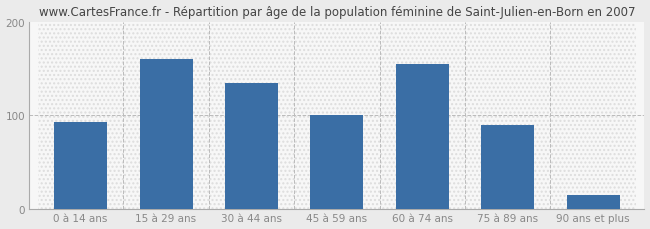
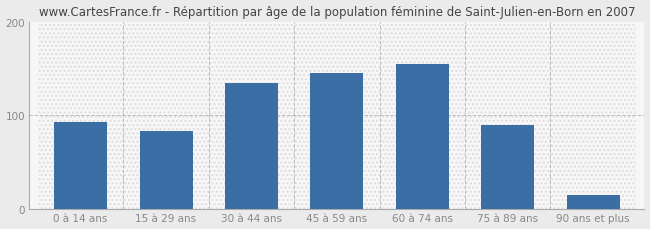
15 à 29 ans: 160 -> 83
45 à 59 ans: 100 -> 145
